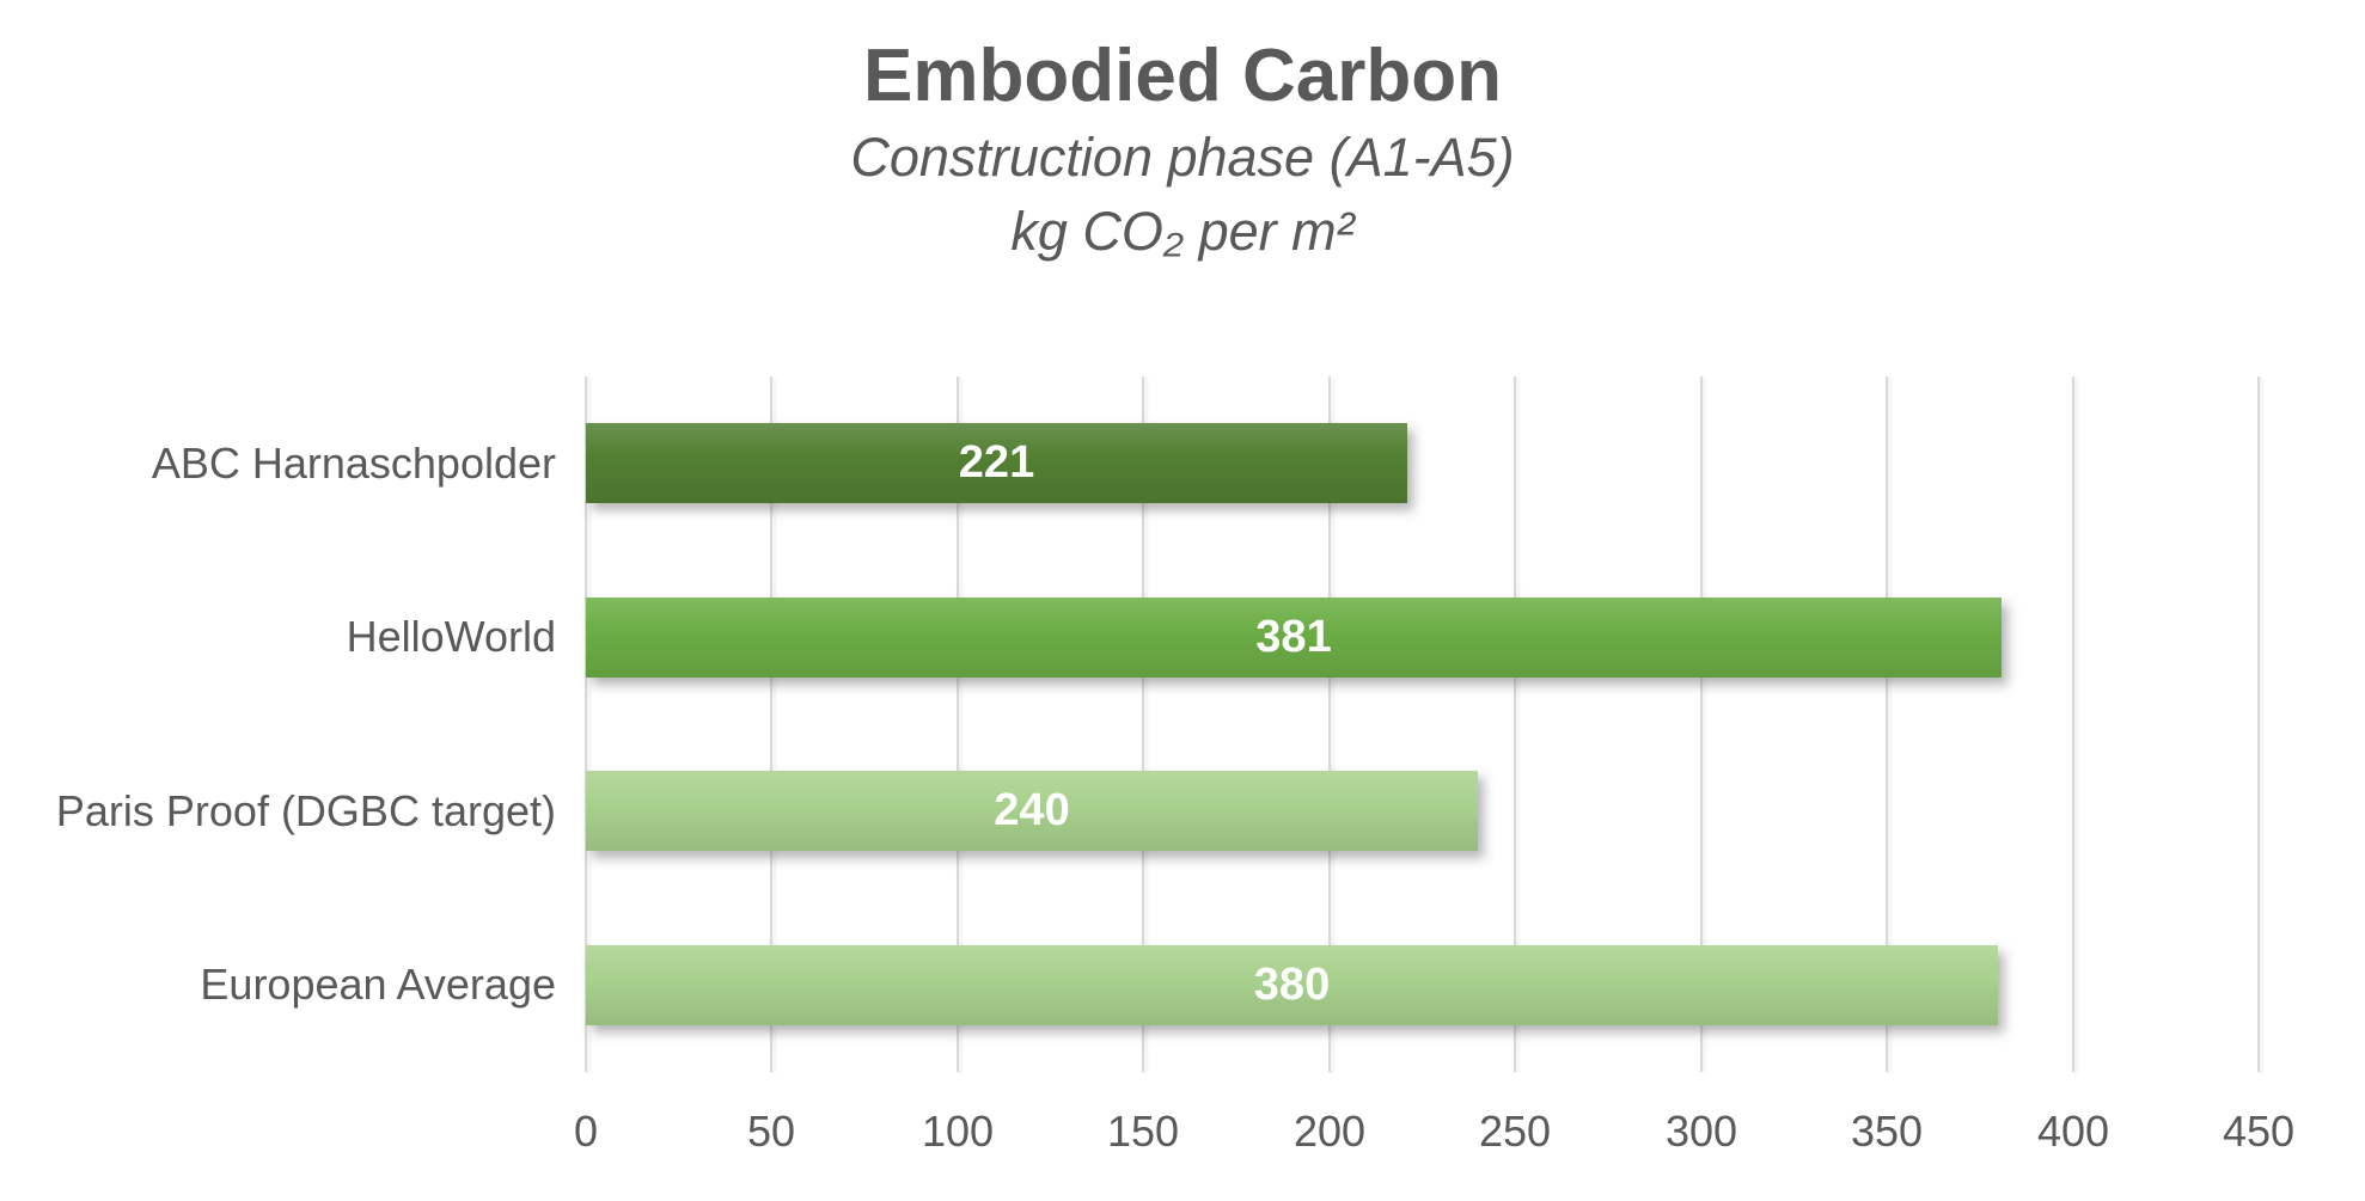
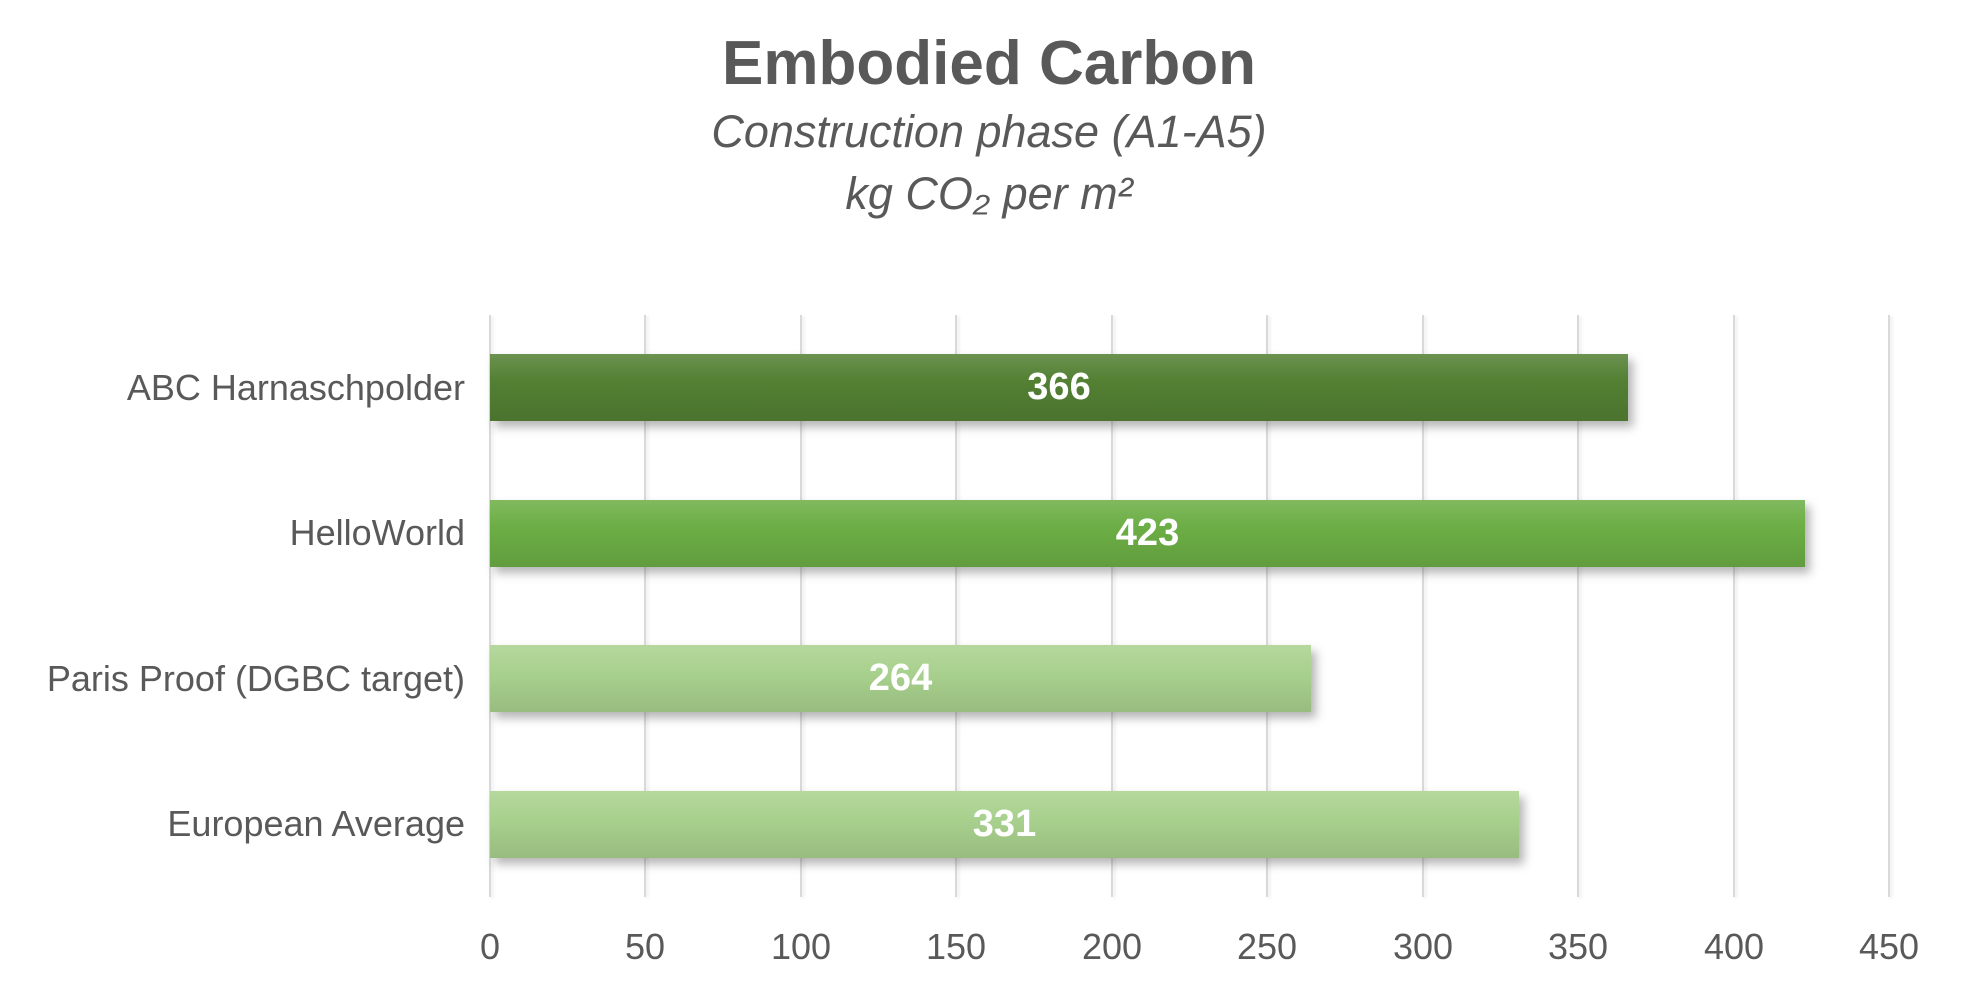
ABC Harnaschpolder: 221 -> 366
HelloWorld: 381 -> 423
Paris Proof (DGBC target): 240 -> 264
European Average: 380 -> 331
